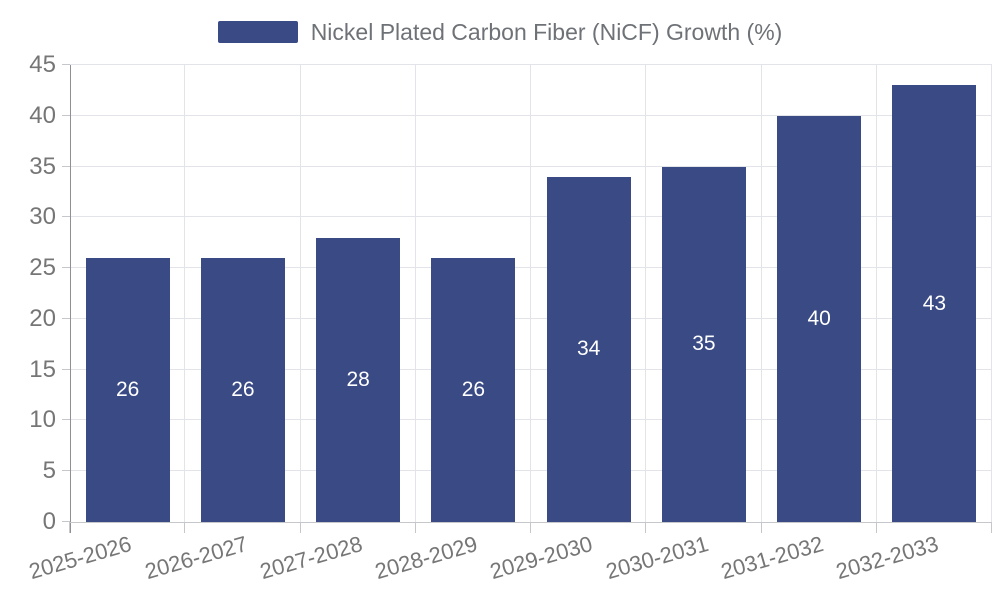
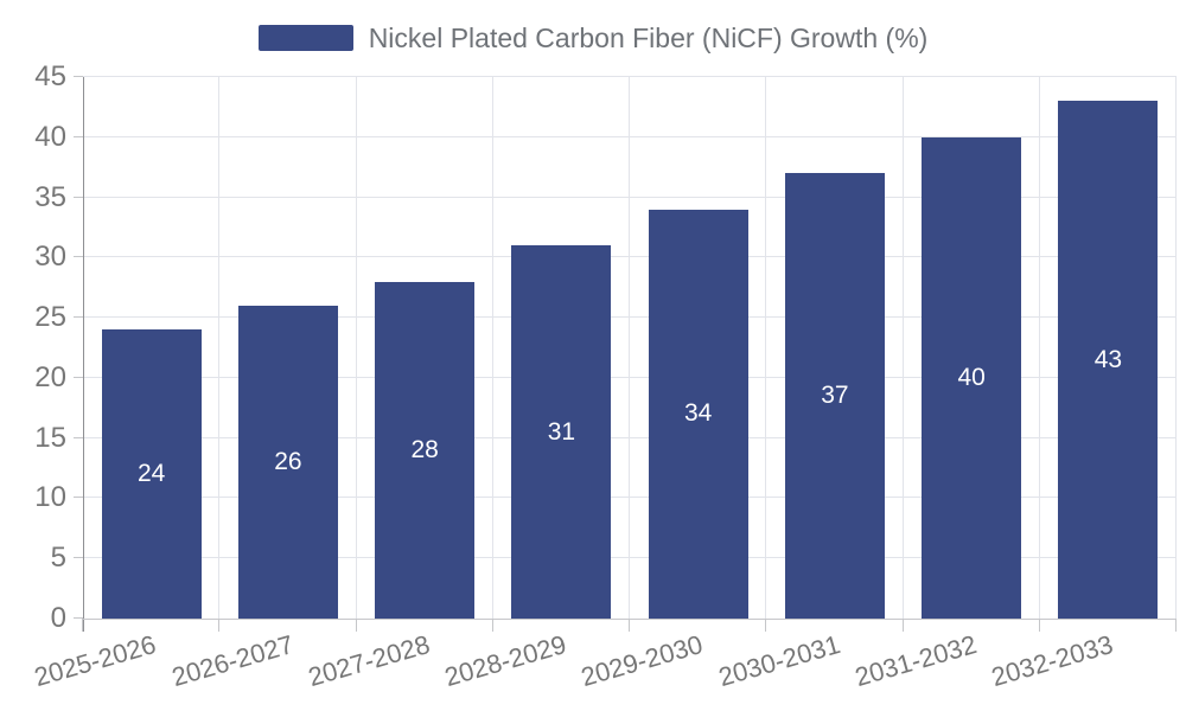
2025-2026: 26 -> 24
2028-2029: 26 -> 31
2030-2031: 35 -> 37
